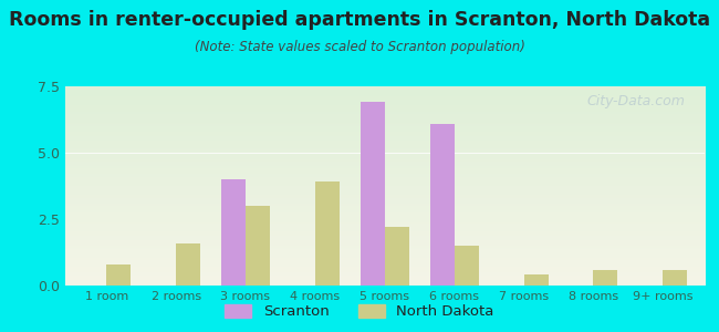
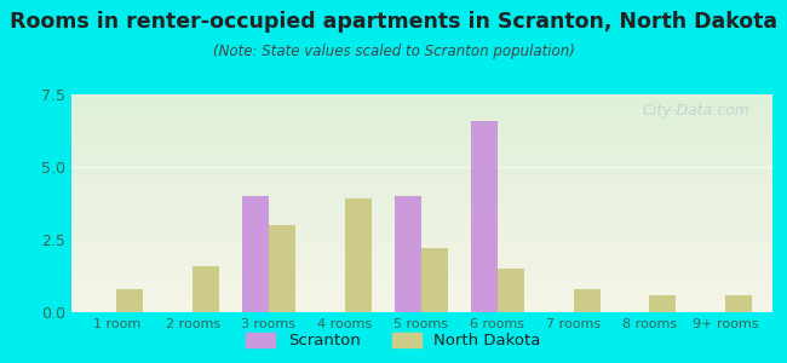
Scranton/5 rooms: 6.9 -> 4.0
Scranton/6 rooms: 6.1 -> 6.6
North Dakota/7 rooms: 0.4 -> 0.8
